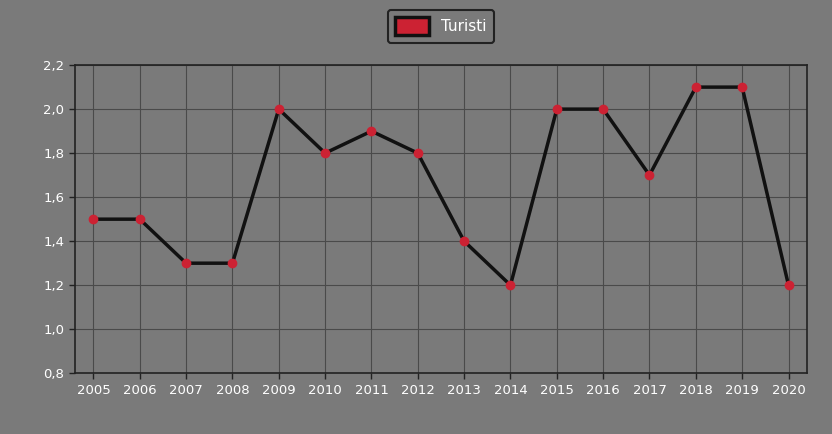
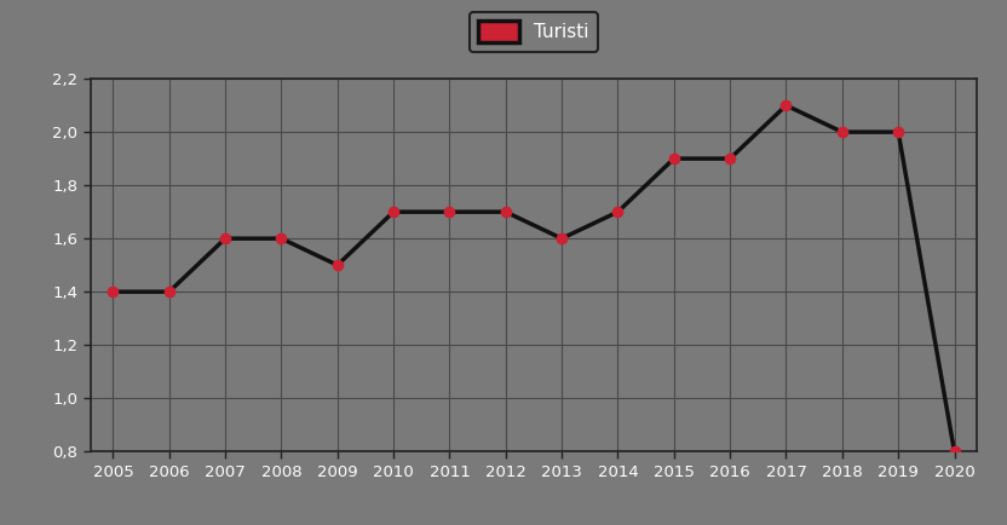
2005: 1,5 -> 1,4
2006: 1,5 -> 1,4
2007: 1,3 -> 1,6
2008: 1,3 -> 1,6
2009: 2,0 -> 1,5
2010: 1,8 -> 1,7
2011: 1,9 -> 1,7
2012: 1,8 -> 1,7
2013: 1,4 -> 1,6
2014: 1,2 -> 1,7
2015: 2,0 -> 1,9
2016: 2,0 -> 1,9
2017: 1,7 -> 2,1
2018: 2,1 -> 2,0
2019: 2,1 -> 2,0
2020: 1,2 -> 0,8
